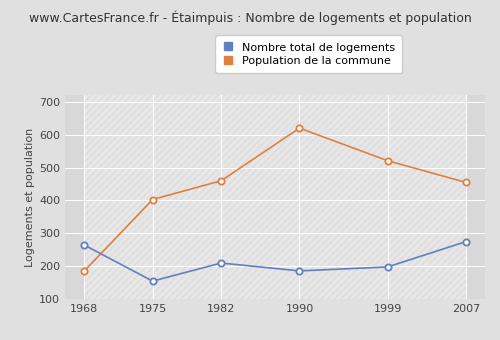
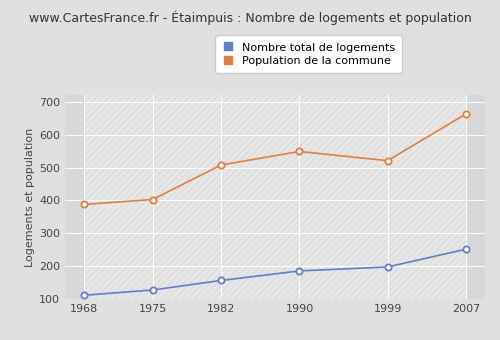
Nombre total de logements/1968: 265 -> 112
Population de la commune/1968: 185 -> 388
Nombre total de logements/1975: 155 -> 128
Nombre total de logements/1982: 210 -> 157
Population de la commune/1982: 460 -> 508
Population de la commune/1990: 620 -> 549
Nombre total de logements/2007: 275 -> 252
Population de la commune/2007: 455 -> 663
